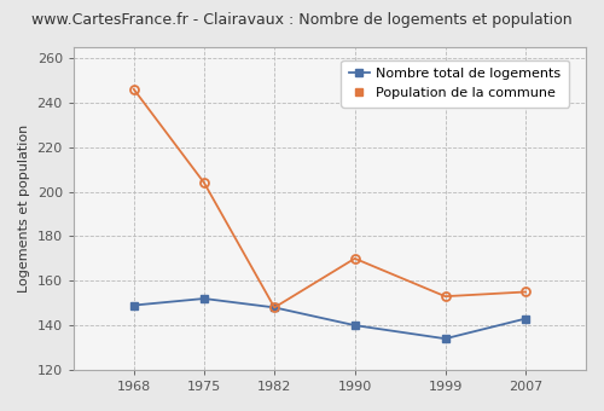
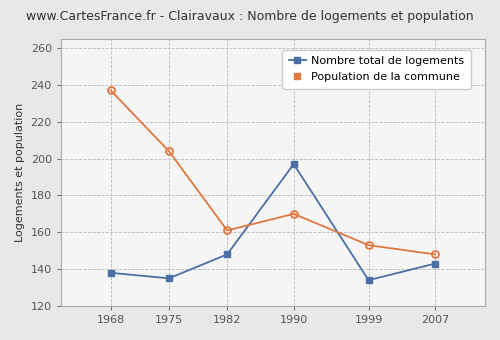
Nombre total de logements/1968: 149 -> 138
Population de la commune/1968: 246 -> 237
Nombre total de logements/1975: 152 -> 135
Population de la commune/1982: 148 -> 161
Nombre total de logements/1990: 140 -> 197
Population de la commune/2007: 155 -> 148
